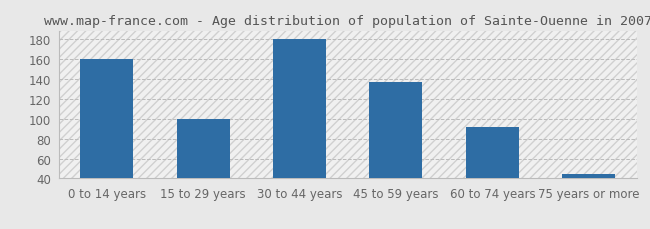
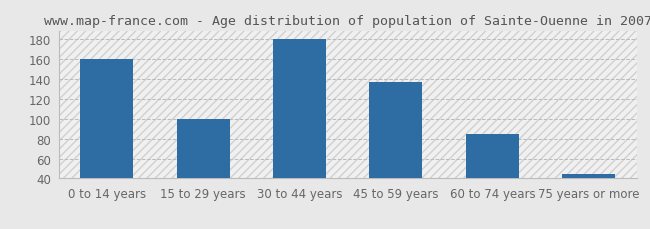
60 to 74 years: 92 -> 85
